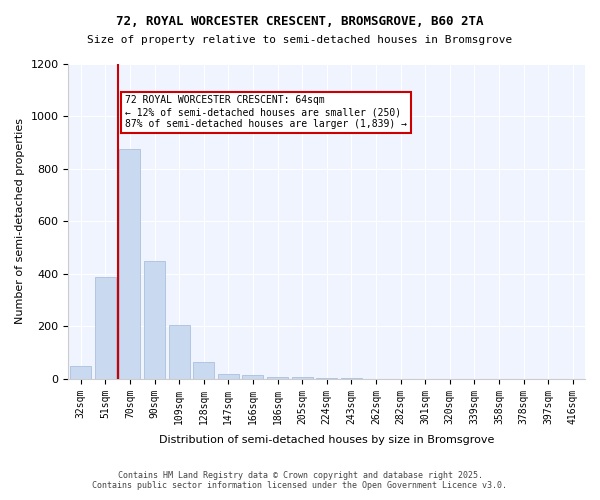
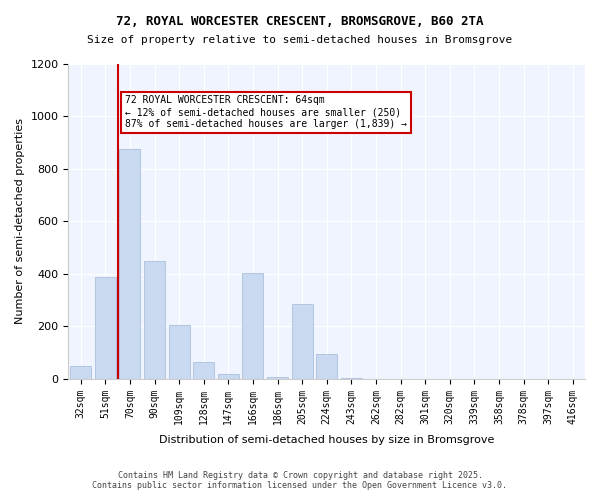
166sqm: 15 -> 405
205sqm: 8 -> 285
224sqm: 2 -> 95
